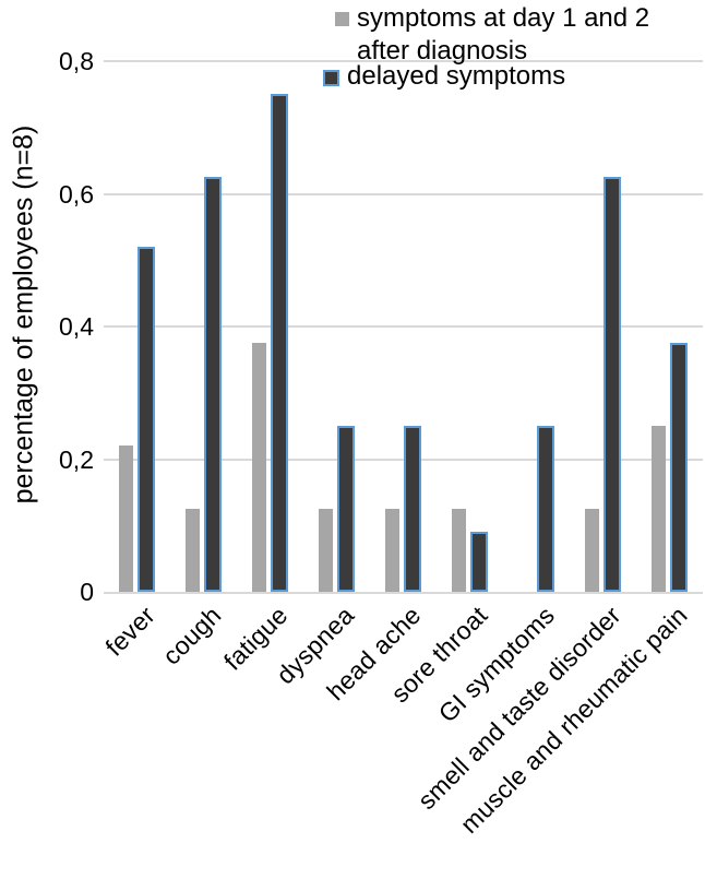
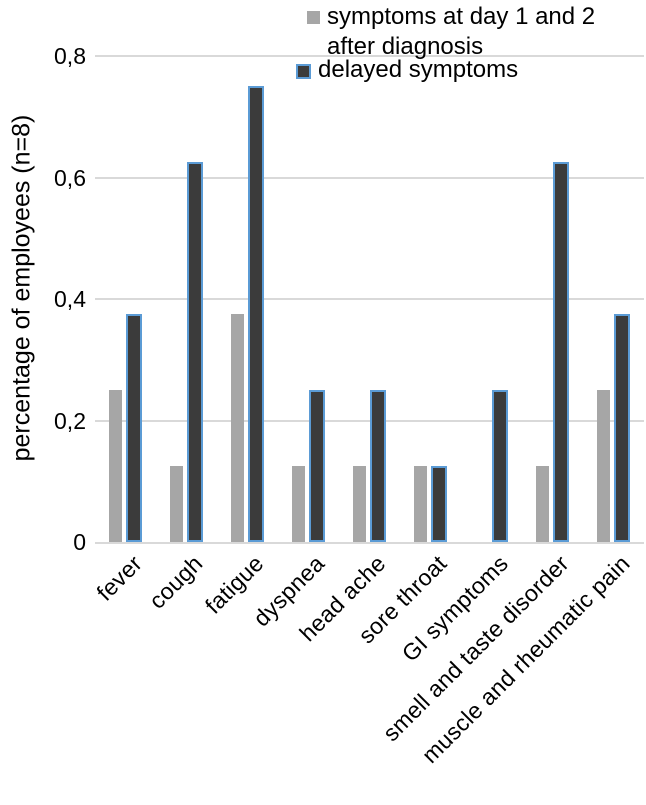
symptoms at day 1 and 2 after diagnosis/fever: 0,22 -> 0,25
delayed symptoms/fever: 0,52 -> 0,38
delayed symptoms/sore throat: 0,09 -> 0,12
